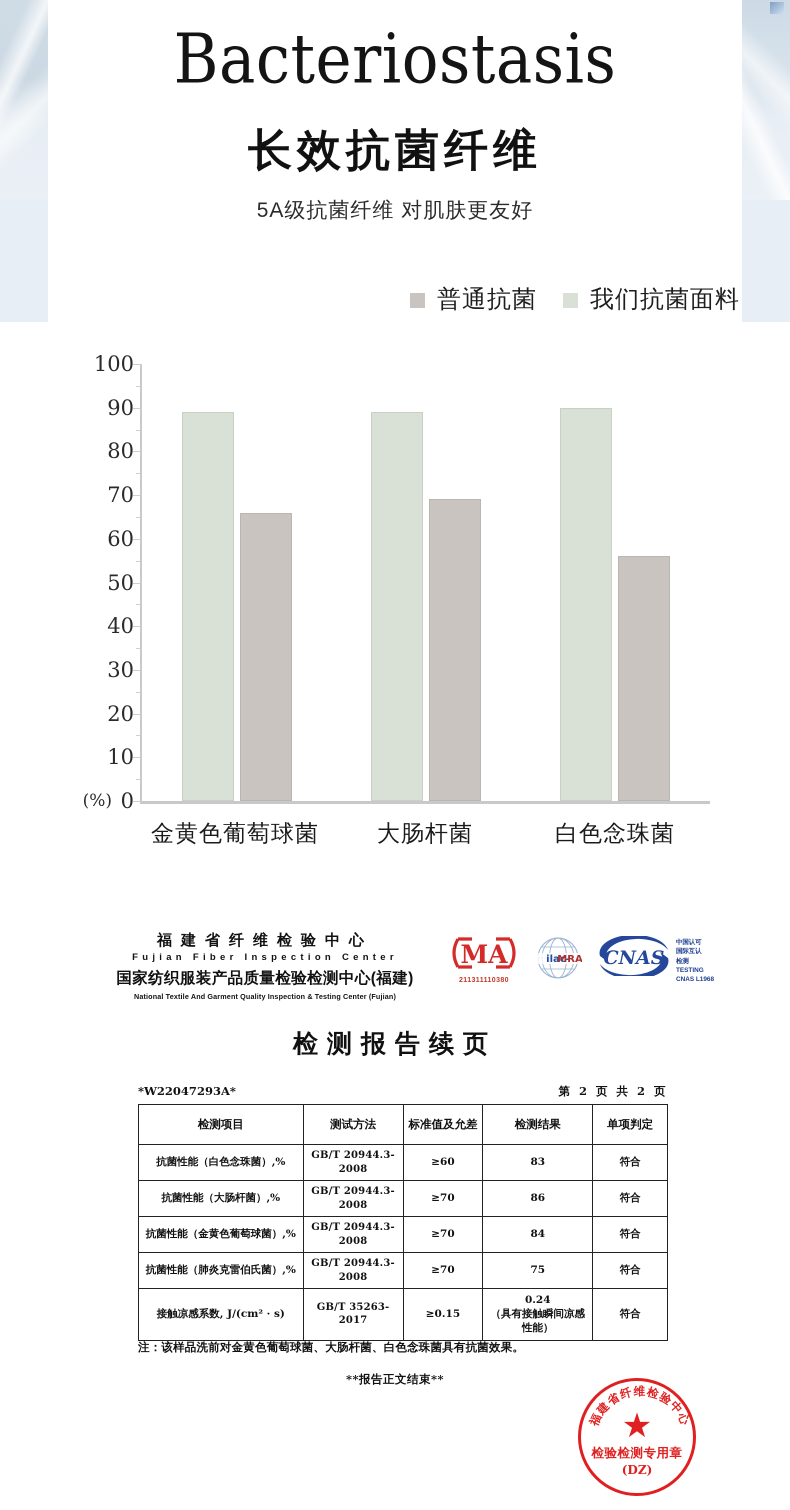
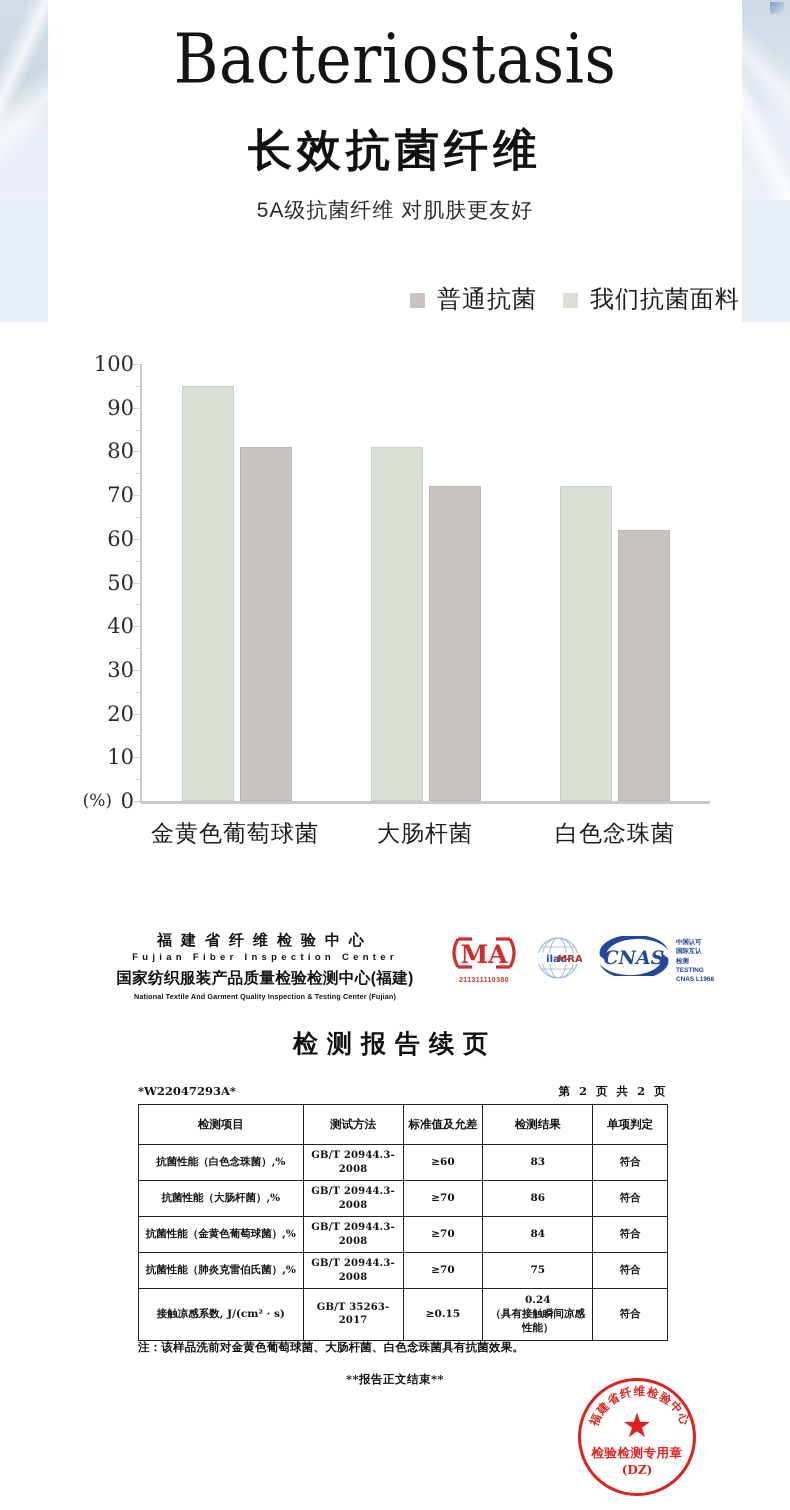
我们抗菌面料/金黄色葡萄球菌: 89 -> 95
普通抗菌/金黄色葡萄球菌: 66 -> 81
我们抗菌面料/大肠杆菌: 89 -> 81
普通抗菌/大肠杆菌: 69 -> 72
我们抗菌面料/白色念珠菌: 90 -> 72
普通抗菌/白色念珠菌: 56 -> 62
